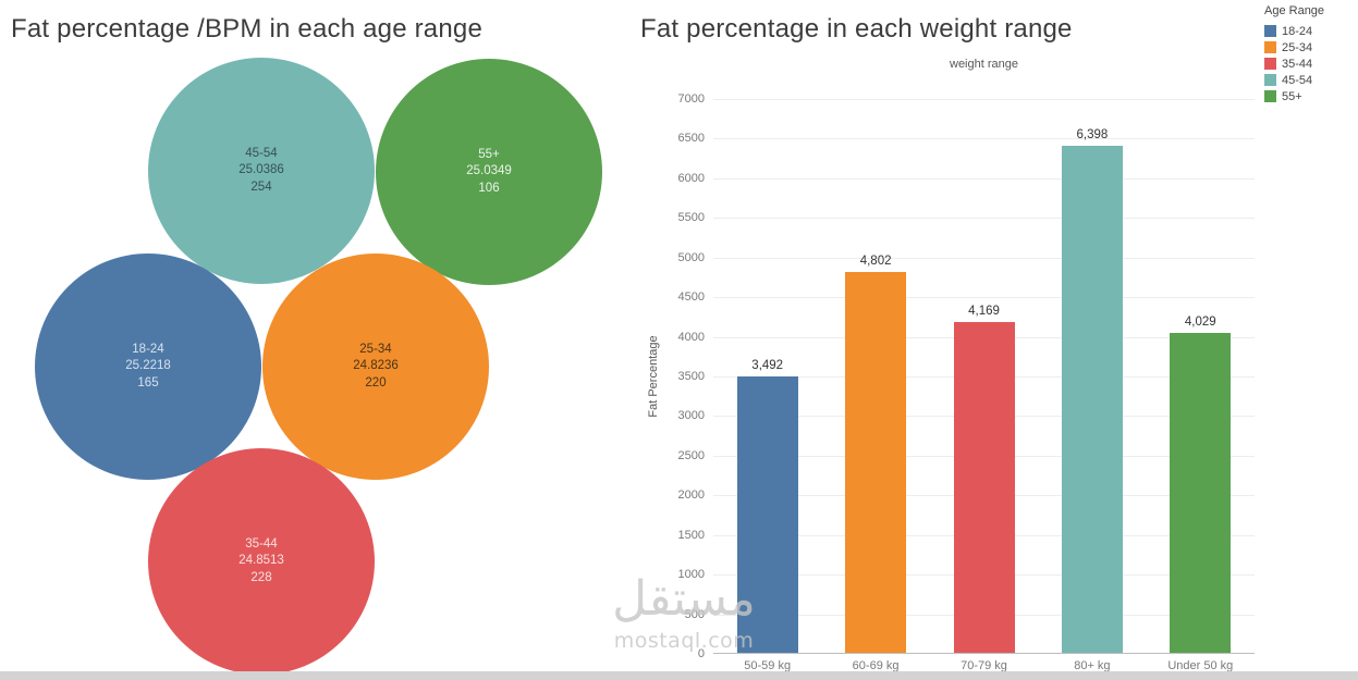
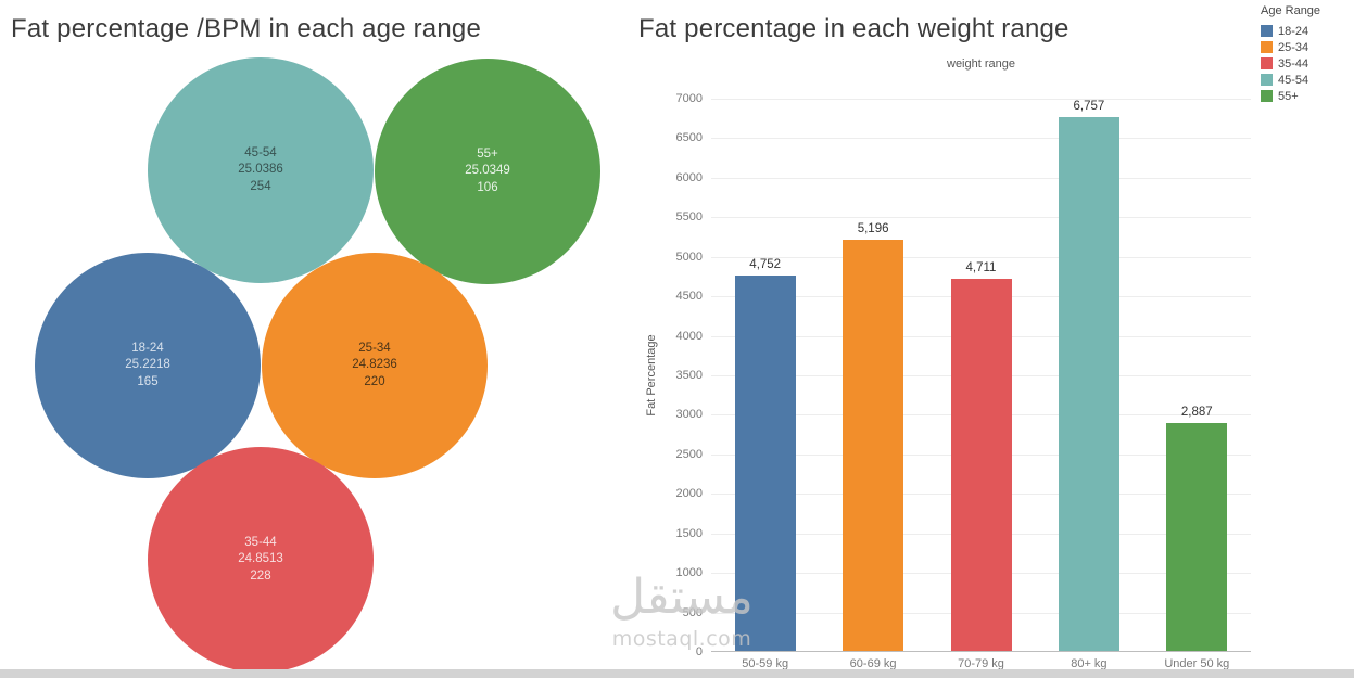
Fat percentage in each weight range/50-59 kg: 3,492 -> 4,752
Fat percentage in each weight range/60-69 kg: 4,802 -> 5,196
Fat percentage in each weight range/70-79 kg: 4,169 -> 4,711
Fat percentage in each weight range/80+ kg: 6,398 -> 6,757
Fat percentage in each weight range/Under 50 kg: 4,029 -> 2,887
